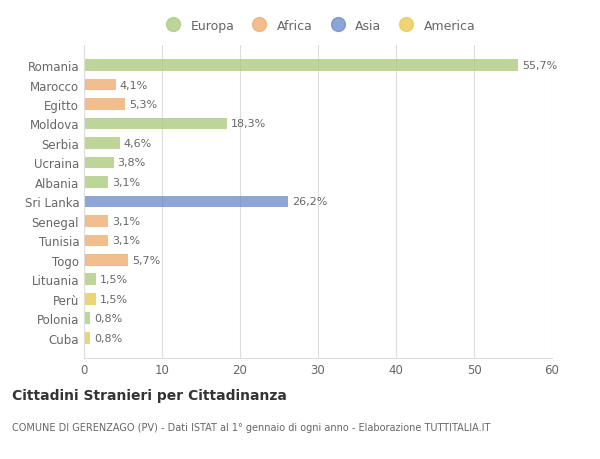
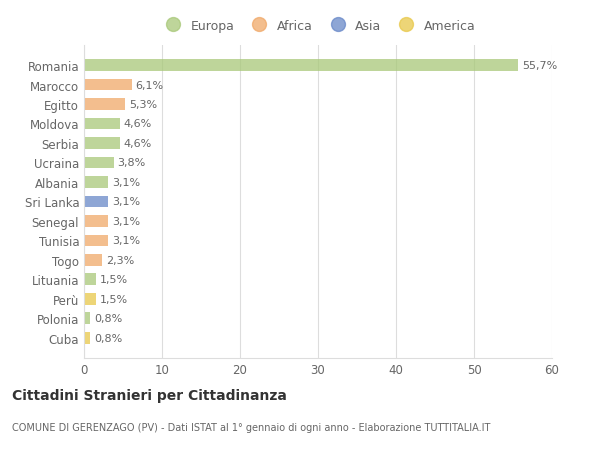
Marocco: 4,1% -> 6,1%
Moldova: 18,3% -> 4,6%
Sri Lanka: 26,2% -> 3,1%
Togo: 5,7% -> 2,3%
